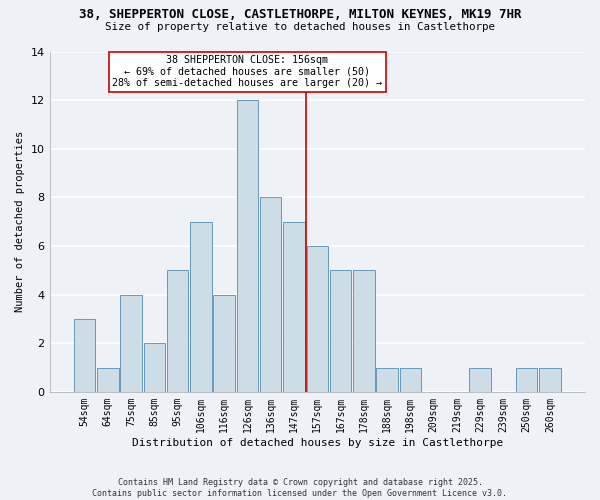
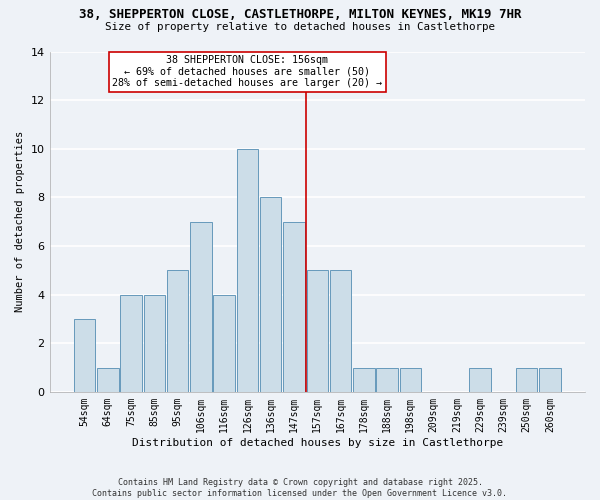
85sqm: 2 -> 4
126sqm: 12 -> 10
157sqm: 6 -> 5
178sqm: 5 -> 1
